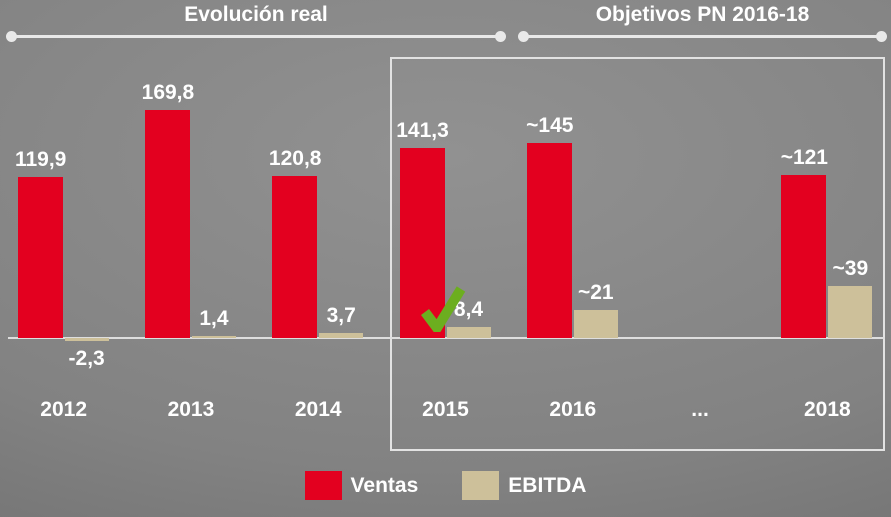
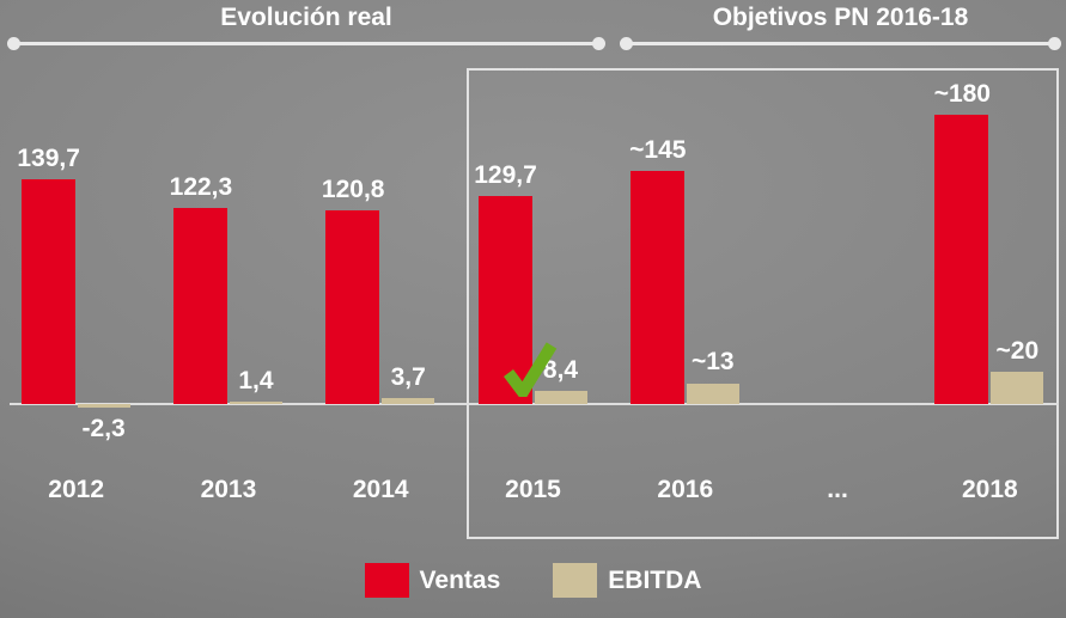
Ventas/2012: 119,9 -> 139,7
Ventas/2013: 169,8 -> 122,3
Ventas/2015: 141,3 -> 129,7
EBITDA/2016: 21 -> 13
Ventas/2018: 121 -> 180
EBITDA/2018: 39 -> 20
